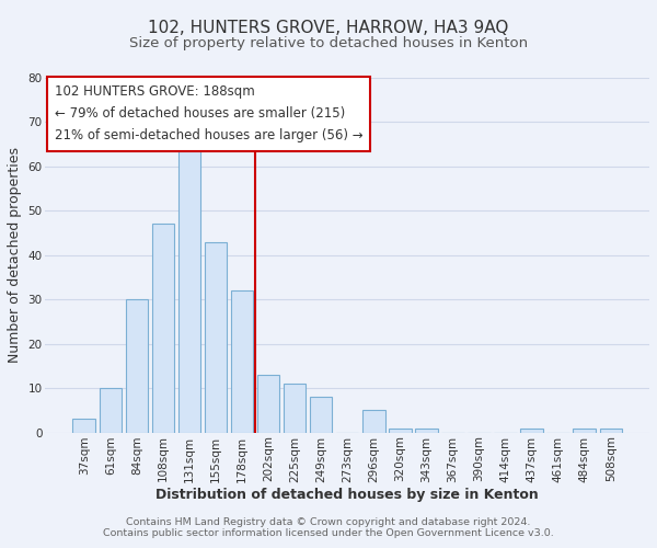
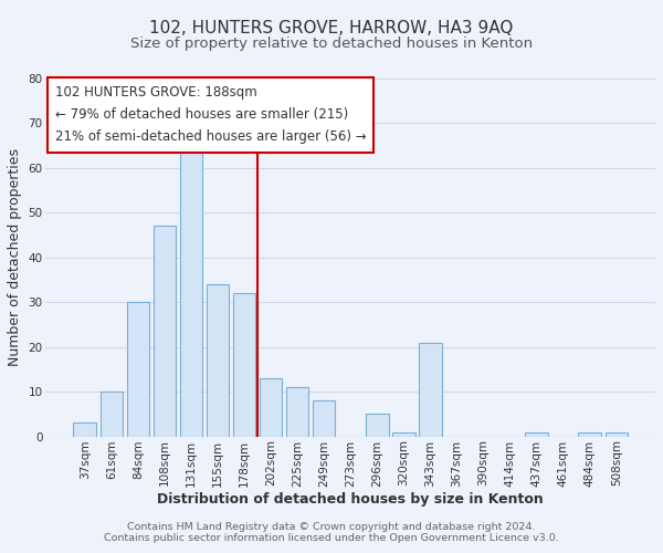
155sqm: 43 -> 34
343sqm: 1 -> 21
